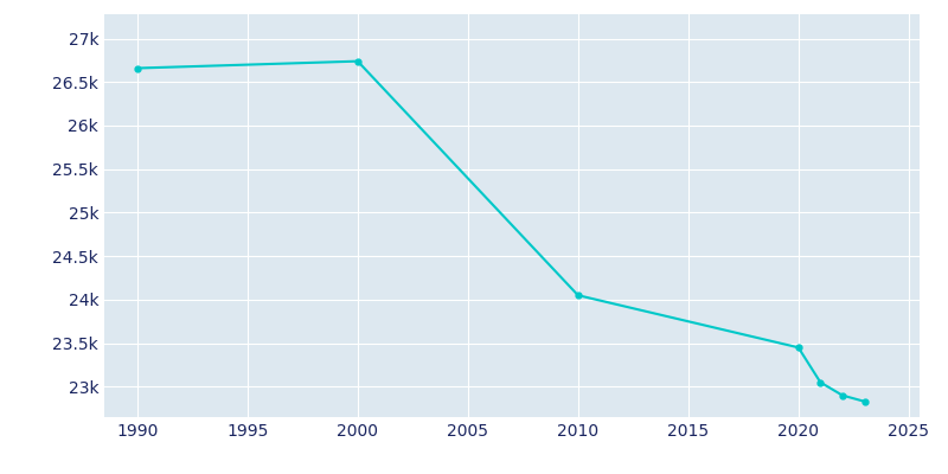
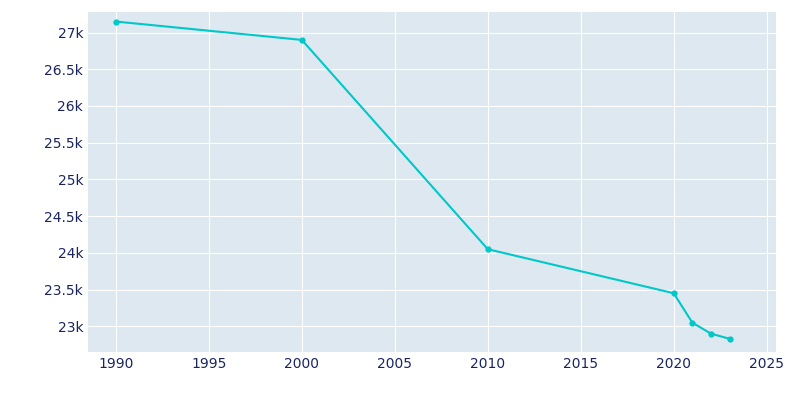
1990: 26.66k -> 27.15k
2000: 26.74k -> 26.90k
